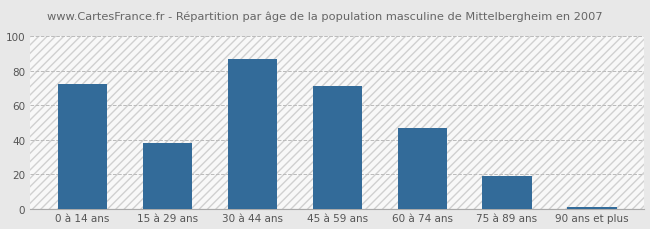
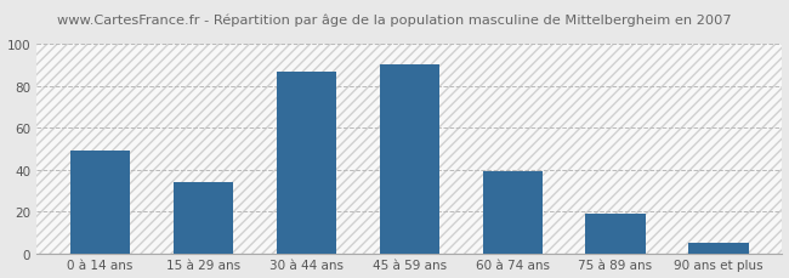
0 à 14 ans: 72 -> 49
15 à 29 ans: 38 -> 34
45 à 59 ans: 71 -> 90
60 à 74 ans: 47 -> 39
90 ans et plus: 1 -> 5
